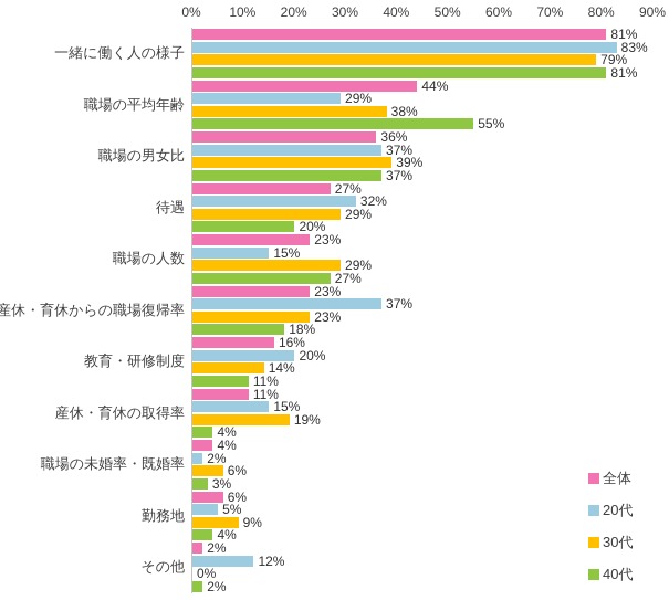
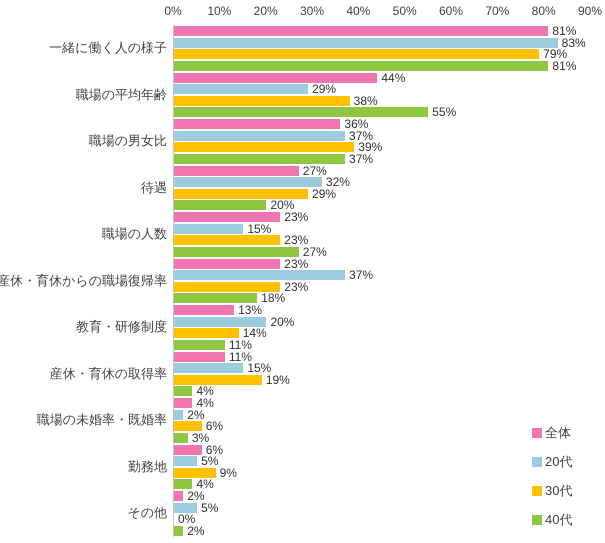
30代/職場の人数: 29% -> 23%
全体/教育・研修制度: 16% -> 13%
20代/その他: 12% -> 5%
